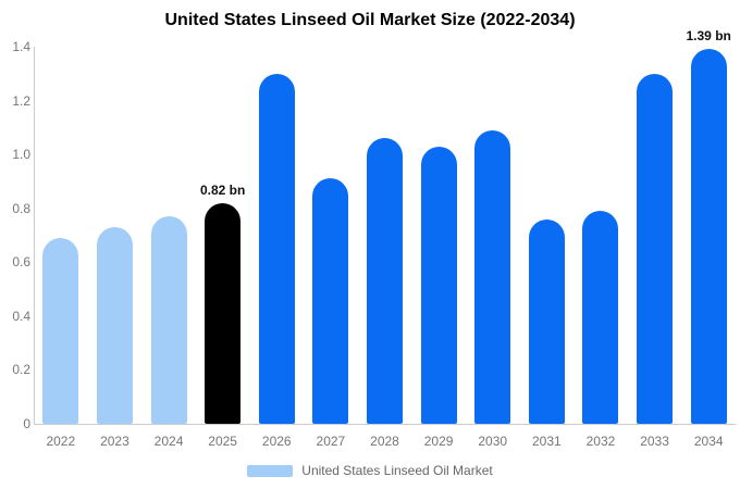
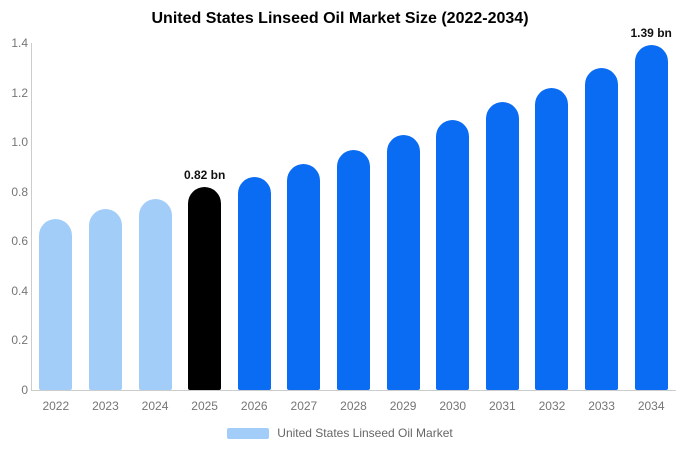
2026: 1.30 -> 0.86
2028: 1.06 -> 0.97
2031: 0.76 -> 1.16
2032: 0.79 -> 1.22
